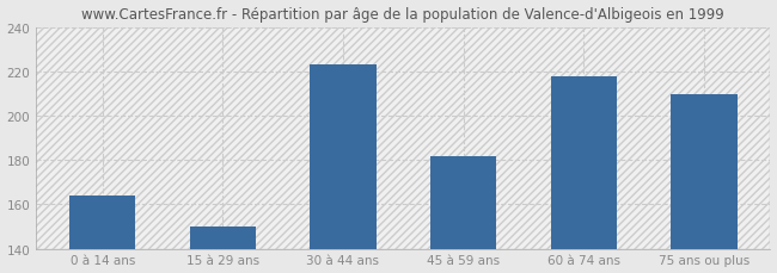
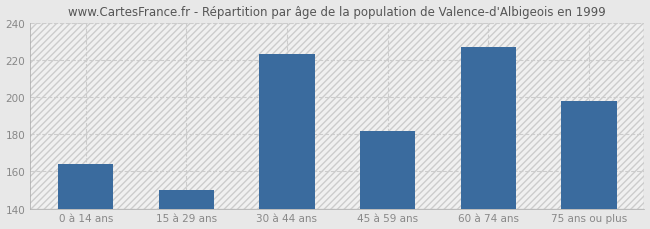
60 à 74 ans: 218 -> 227
75 ans ou plus: 210 -> 198
